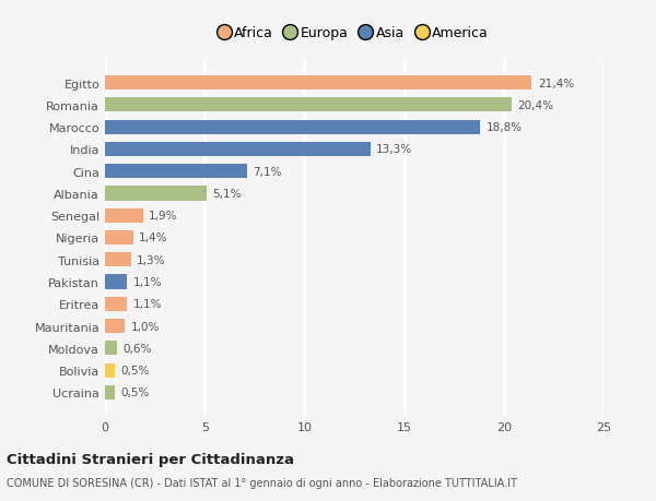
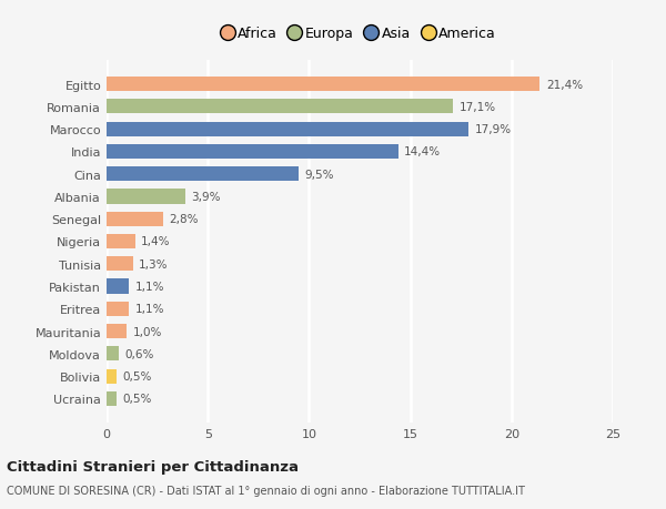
Romania: 20,4% -> 17,1%
Marocco: 18,8% -> 17,9%
India: 13,3% -> 14,4%
Cina: 7,1% -> 9,5%
Albania: 5,1% -> 3,9%
Senegal: 1,9% -> 2,8%
